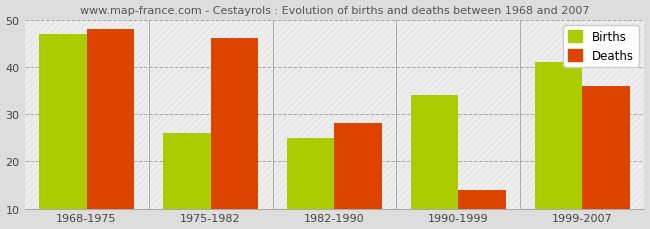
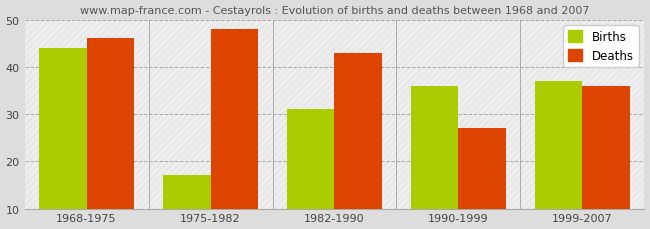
Births/1968-1975: 47 -> 44
Deaths/1968-1975: 48 -> 46
Births/1975-1982: 26 -> 17
Deaths/1975-1982: 46 -> 48
Births/1982-1990: 25 -> 31
Deaths/1982-1990: 28 -> 43
Births/1990-1999: 34 -> 36
Deaths/1990-1999: 14 -> 27
Births/1999-2007: 41 -> 37
